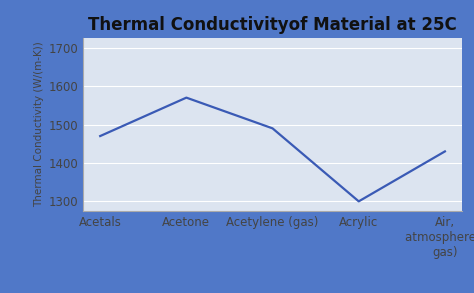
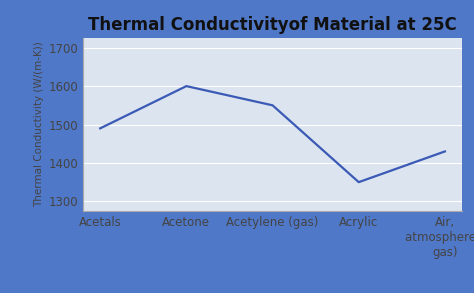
Acetals: 1470 -> 1490
Acetone: 1570 -> 1600
Acetylene (gas): 1490 -> 1550
Acrylic: 1300 -> 1350
